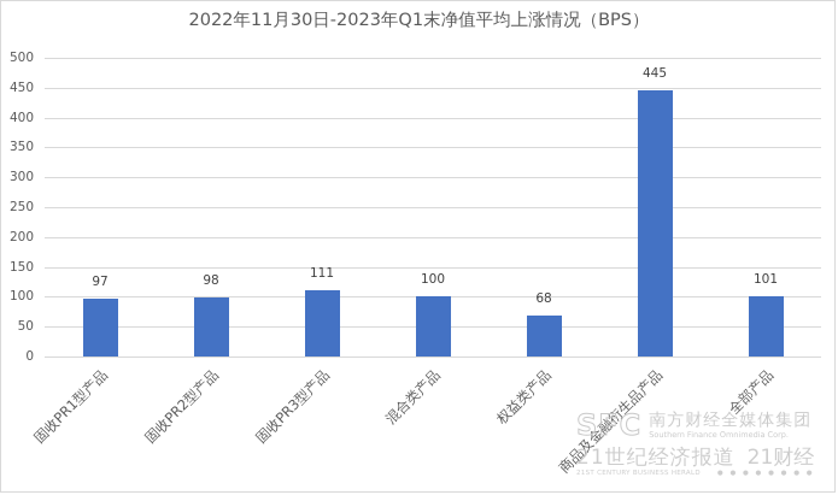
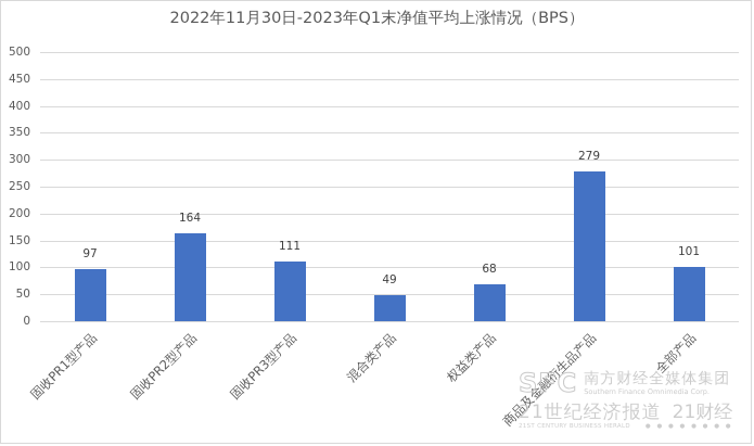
固收PR2型产品: 98 -> 164
混合类产品: 100 -> 49
商品及金融衍生品产品: 445 -> 279
